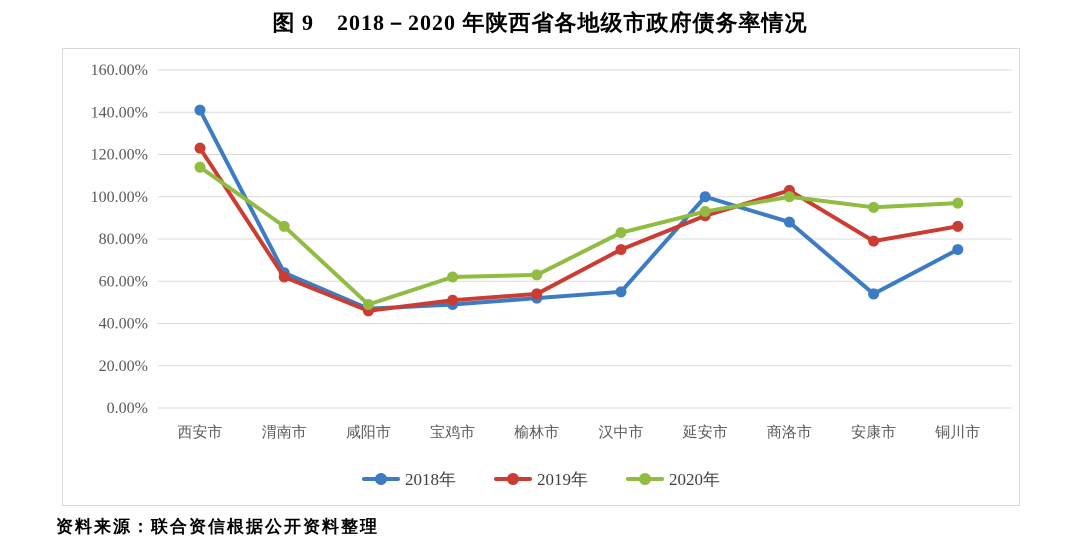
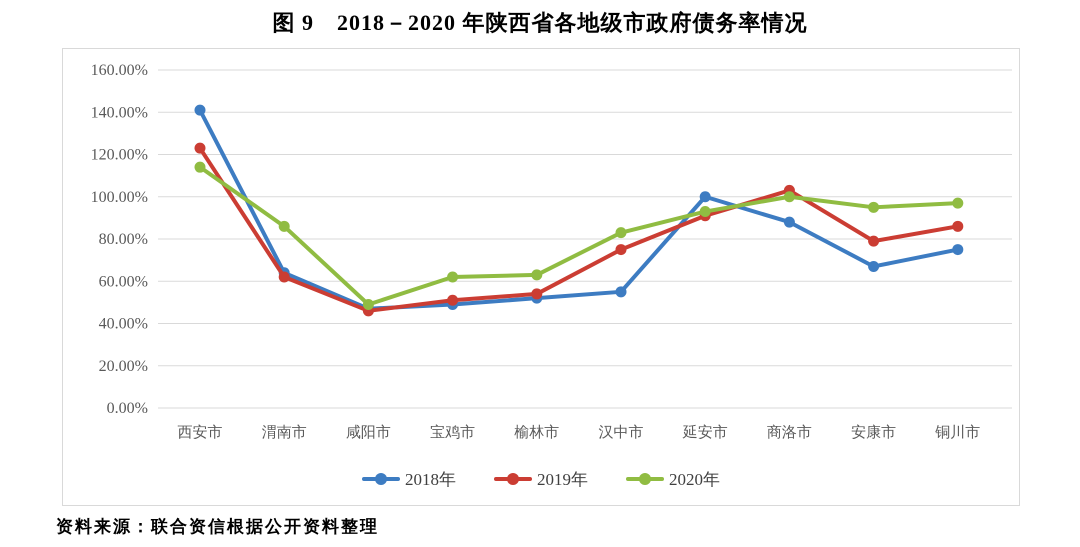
2018年/安康市: 54% -> 67%
